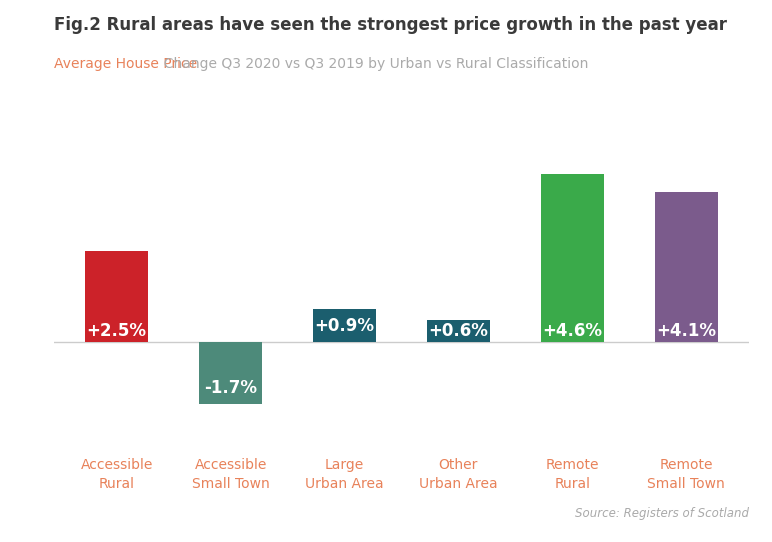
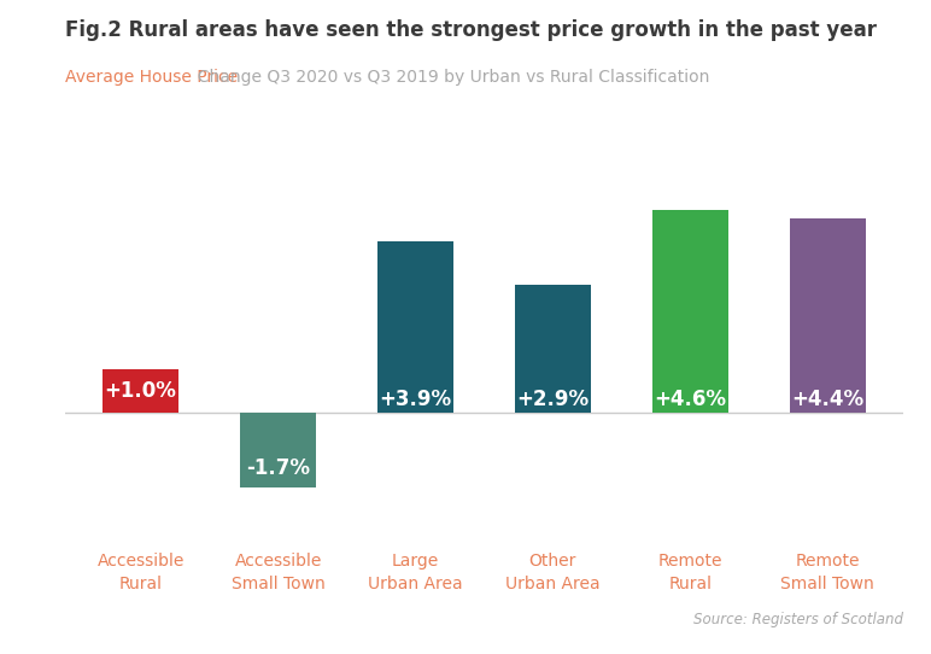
Accessible Rural: +2.5% -> +1.0%
Large Urban Area: +0.9% -> +3.9%
Other Urban Area: +0.6% -> +2.9%
Remote Small Town: +4.1% -> +4.4%
